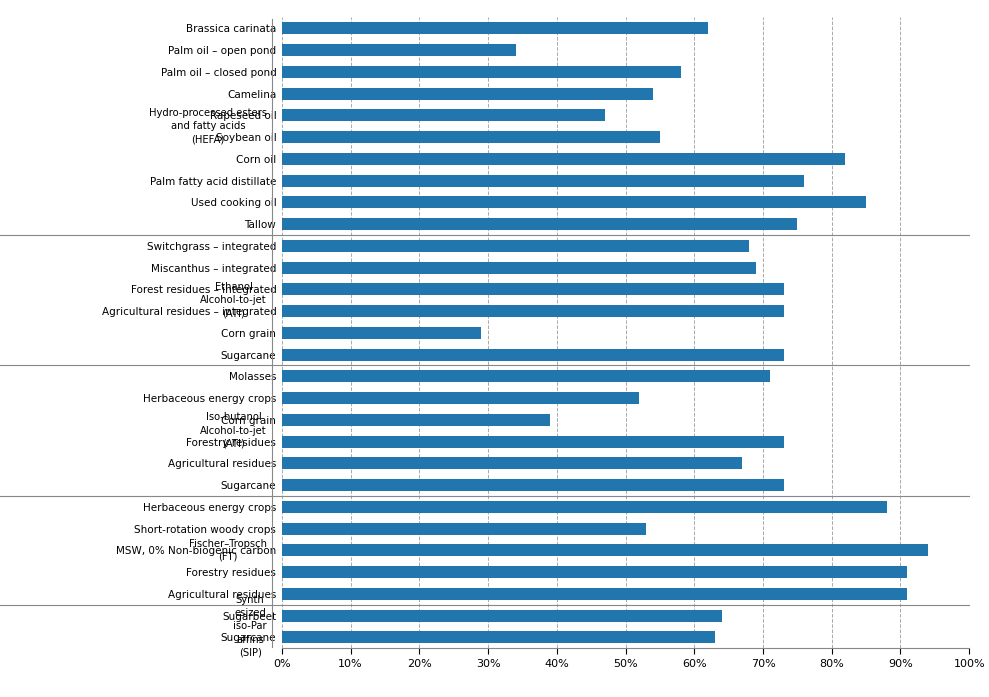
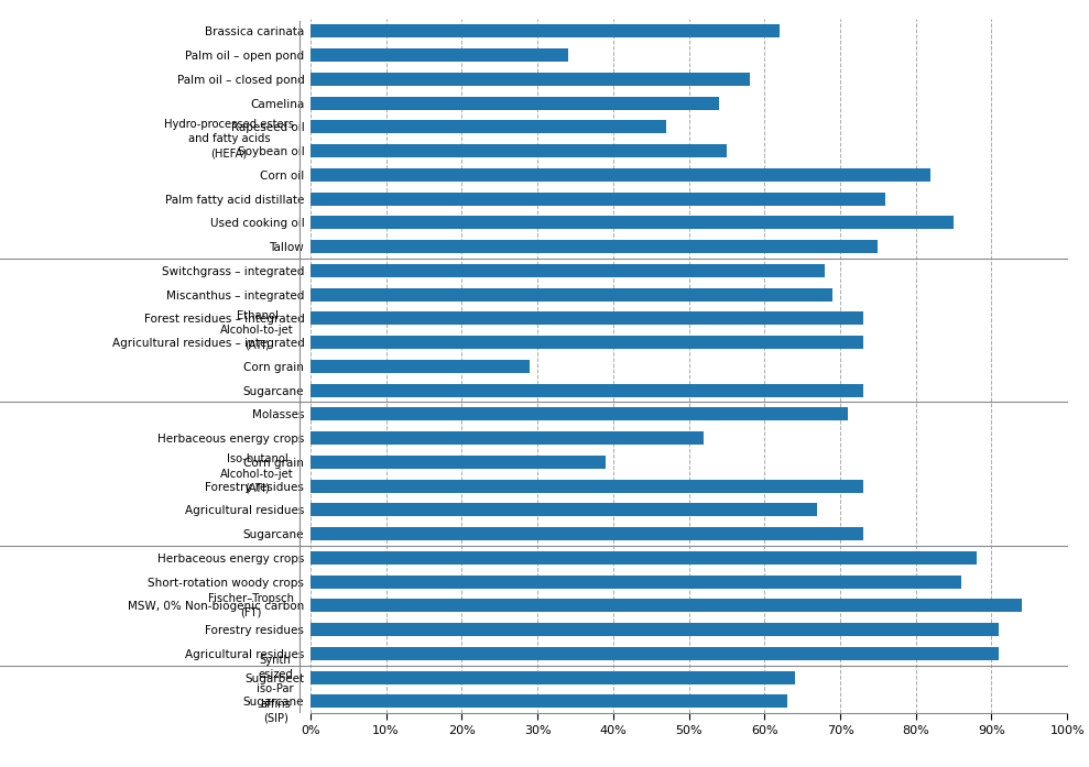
Short-rotation woody crops: 53% -> 86%
